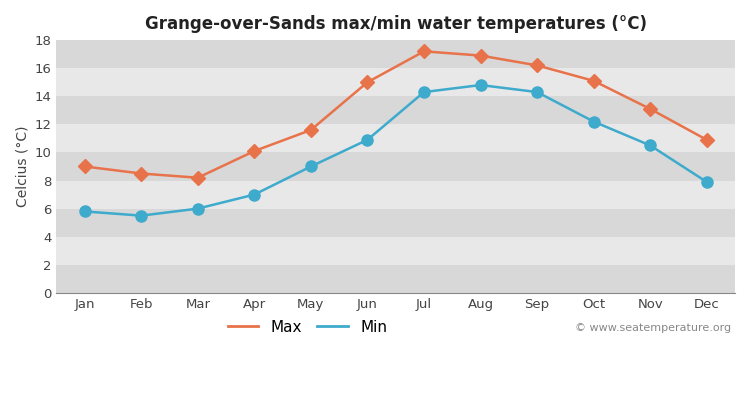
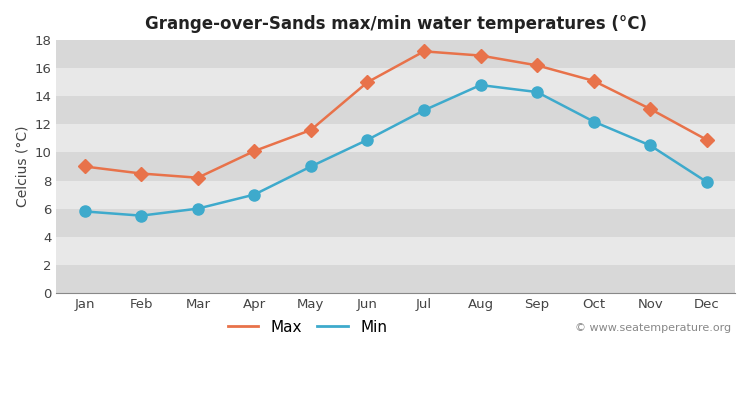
Min/Jul: 14.3 -> 13.0
